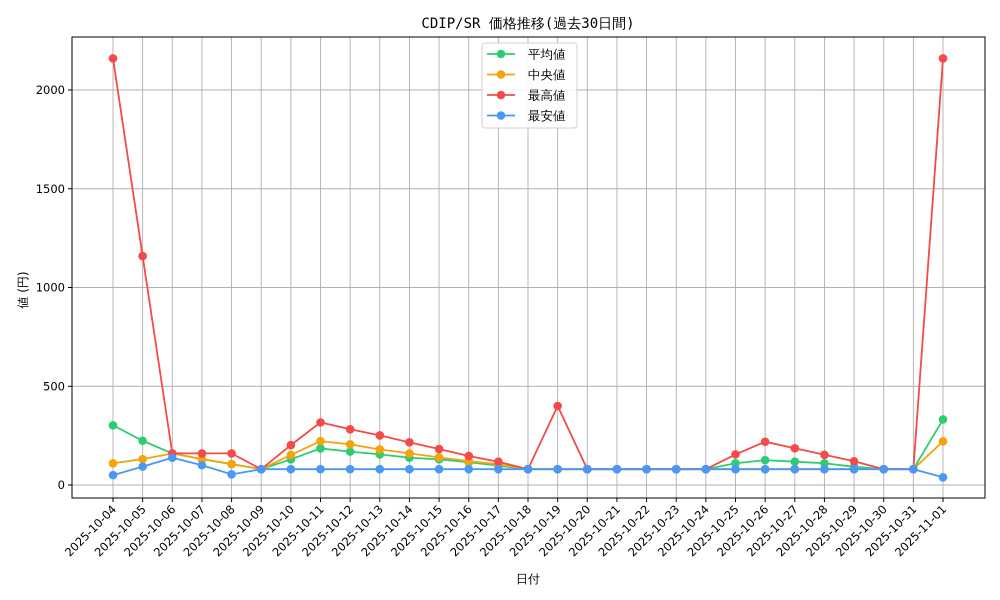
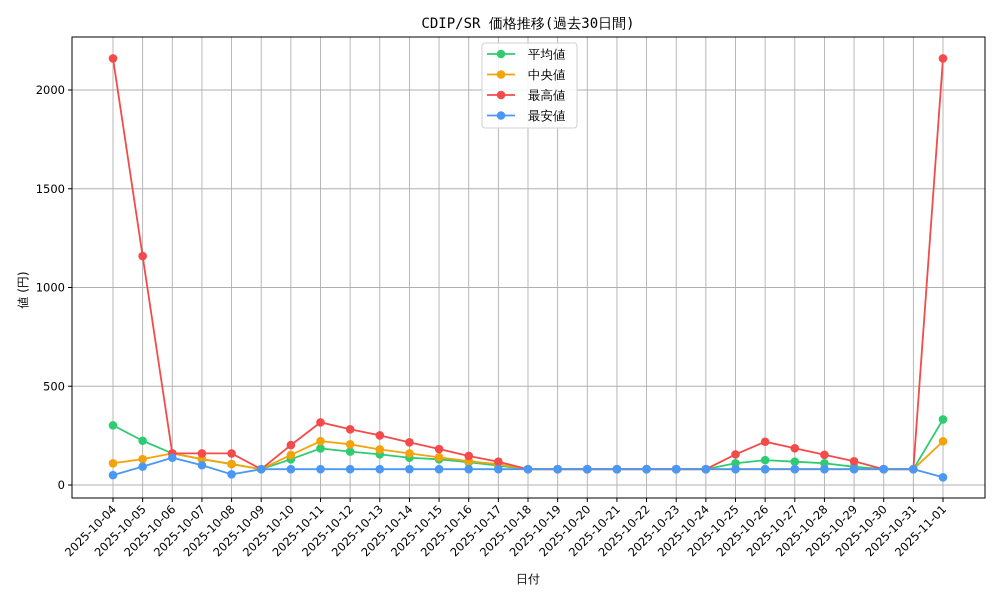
最高値/2025-10-19: 400 -> 80
